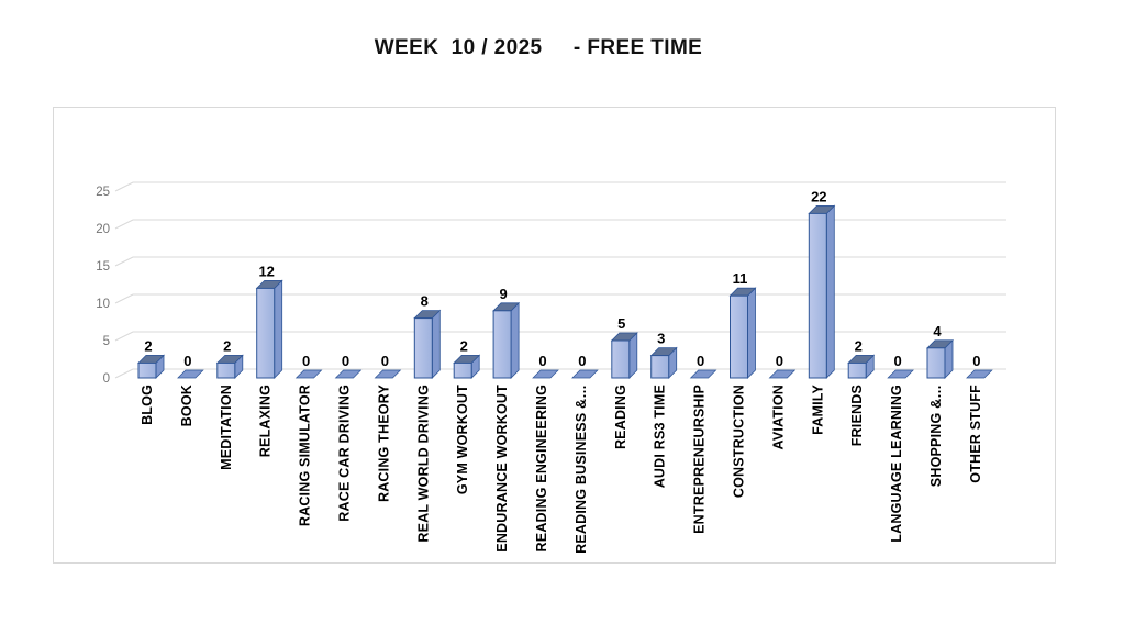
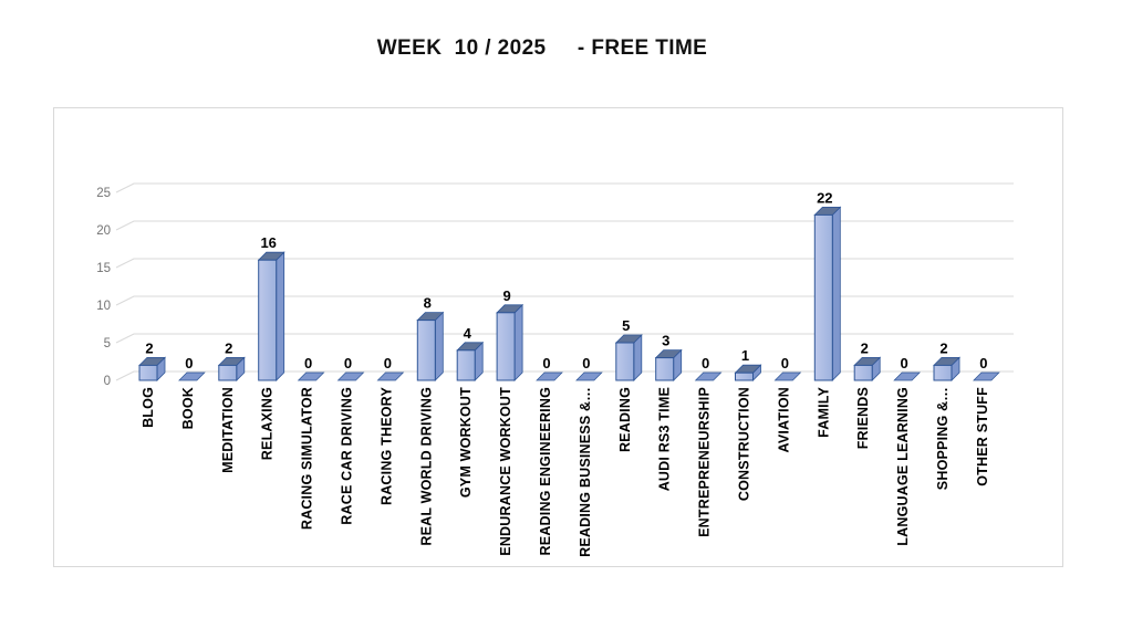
RELAXING: 12 -> 16
GYM WORKOUT: 2 -> 4
CONSTRUCTION: 11 -> 1
SHOPPING &…: 4 -> 2
